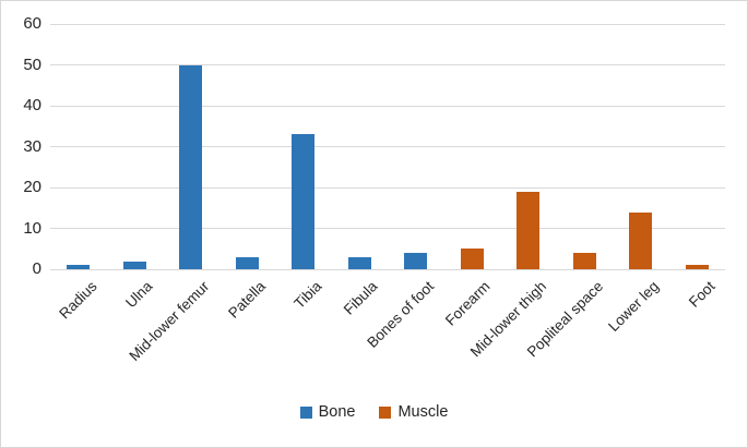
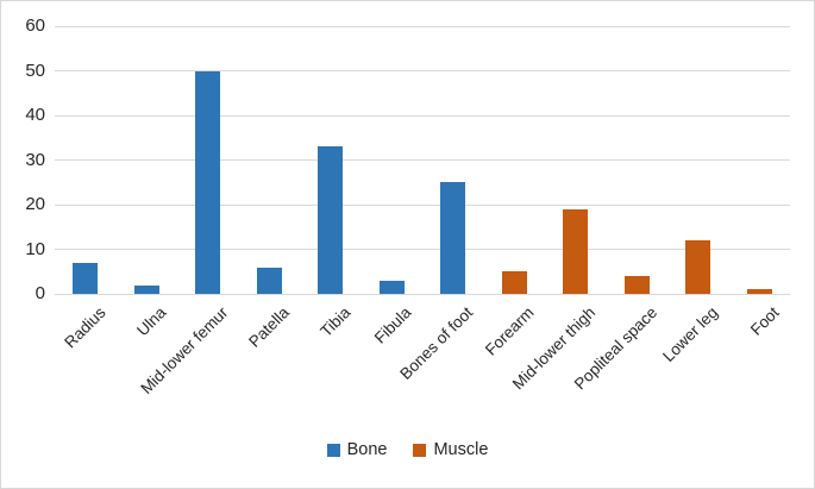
Bone/Radius: 1 -> 7
Bone/Patella: 3 -> 6
Bone/Bones of foot: 4 -> 25
Muscle/Lower leg: 14 -> 12
